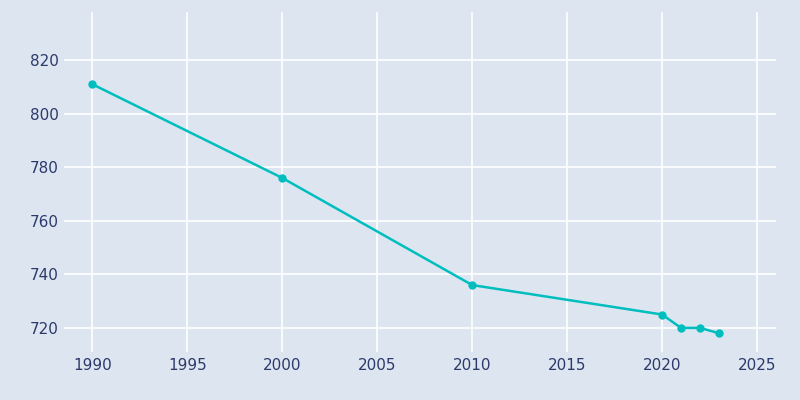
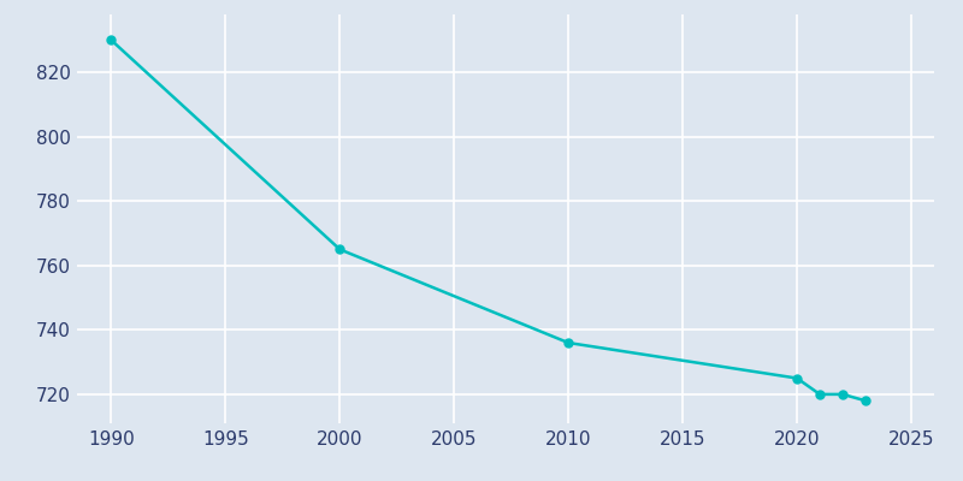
1990: 811 -> 830
2000: 776 -> 765
